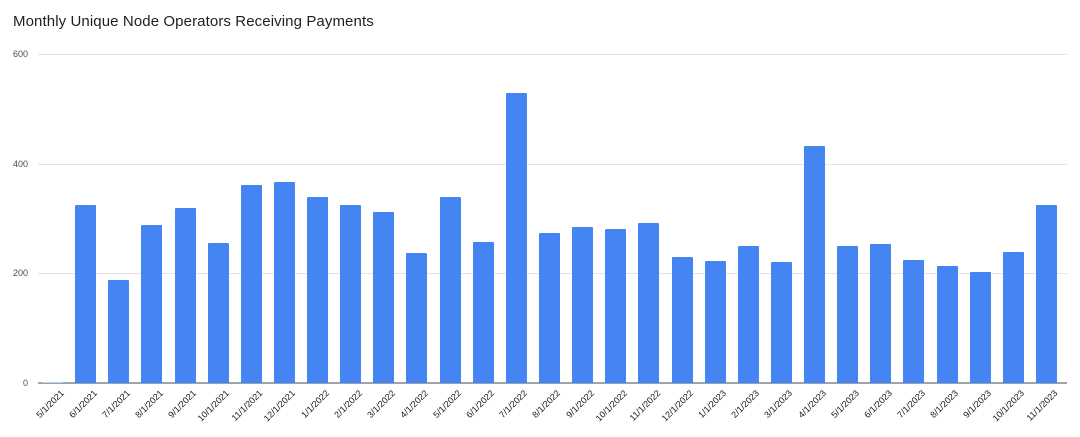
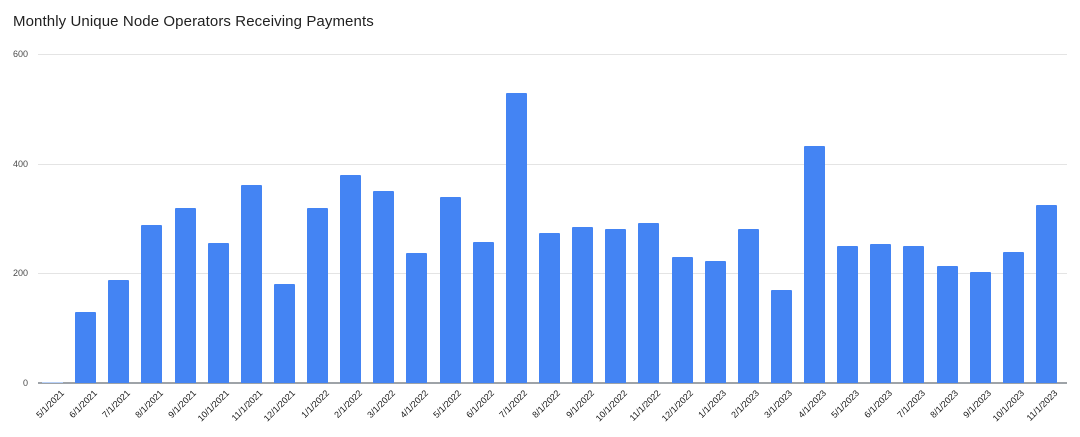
6/1/2021: 320 -> 130
12/1/2021: 370 -> 180
1/1/2022: 340 -> 320
2/1/2022: 320 -> 380
3/1/2022: 310 -> 350
2/1/2023: 250 -> 280
3/1/2023: 220 -> 170
7/1/2023: 220 -> 250
